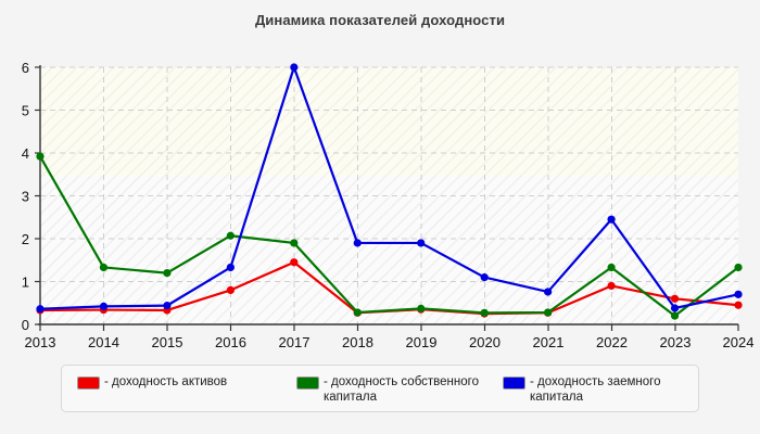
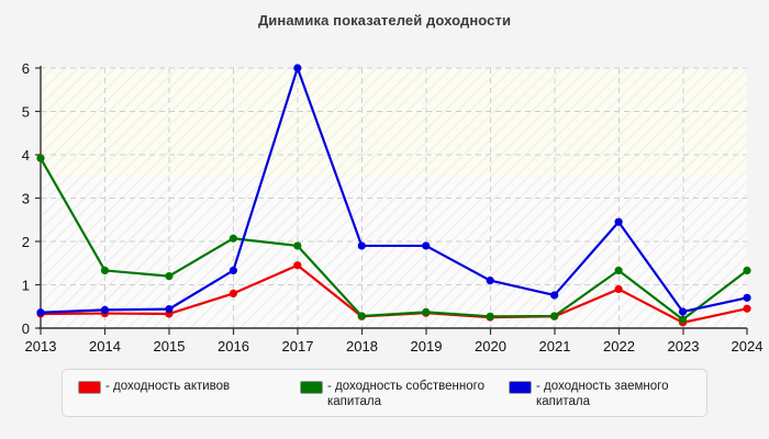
- доходность активов/2023: 0.6 -> 0.1
